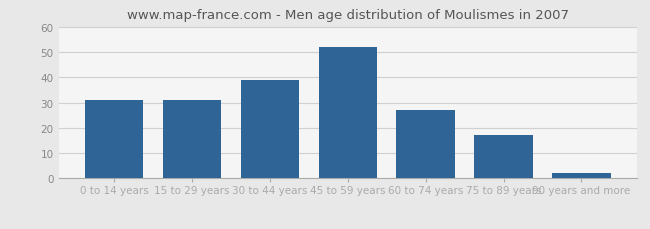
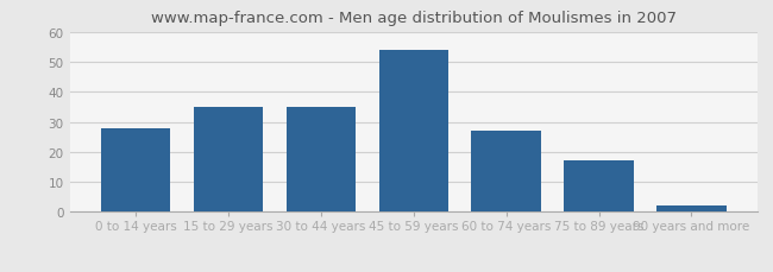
0 to 14 years: 31 -> 28
15 to 29 years: 31 -> 35
30 to 44 years: 39 -> 35
45 to 59 years: 52 -> 54
